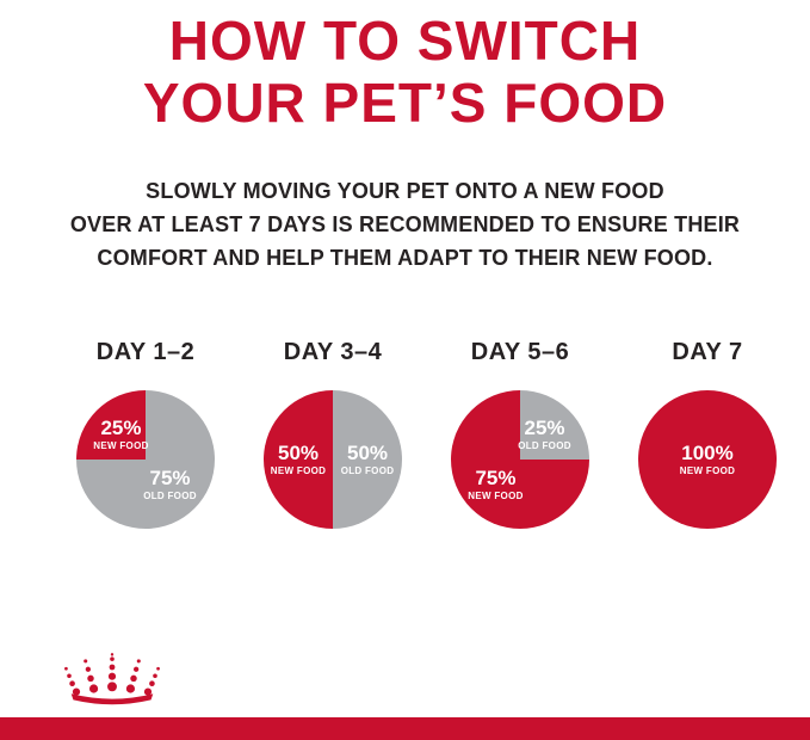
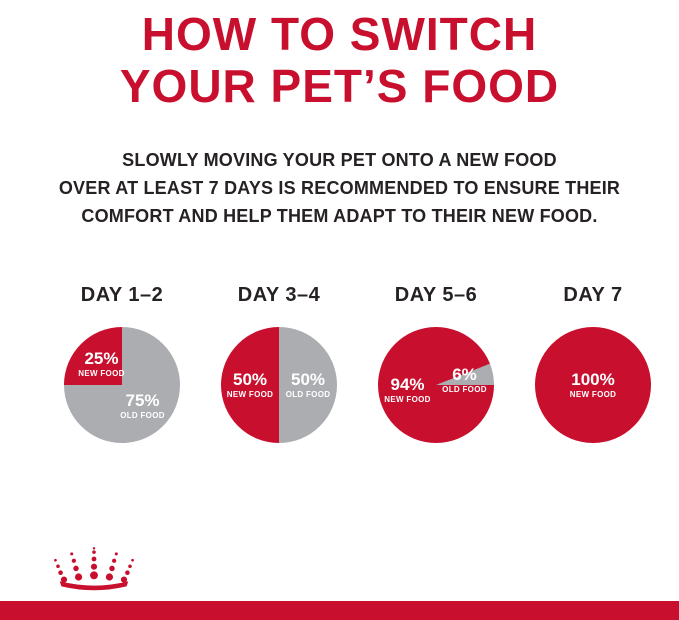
DAY 5–6/NEW FOOD: 75% -> 94%
DAY 5–6/OLD FOOD: 25% -> 6%
